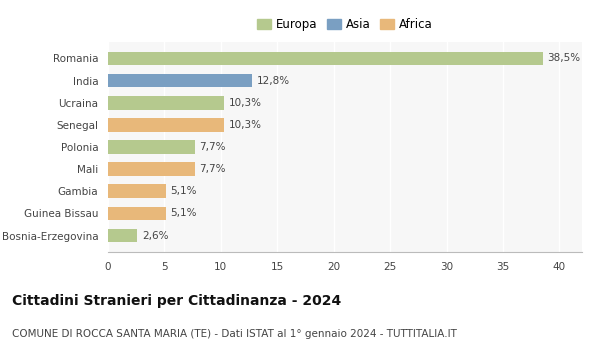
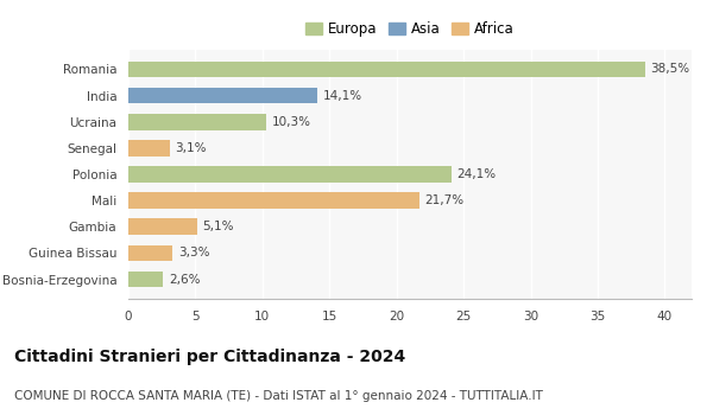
India: 12,8% -> 14,1%
Senegal: 10,3% -> 3,1%
Polonia: 7,7% -> 24,1%
Mali: 7,7% -> 21,7%
Guinea Bissau: 5,1% -> 3,3%
